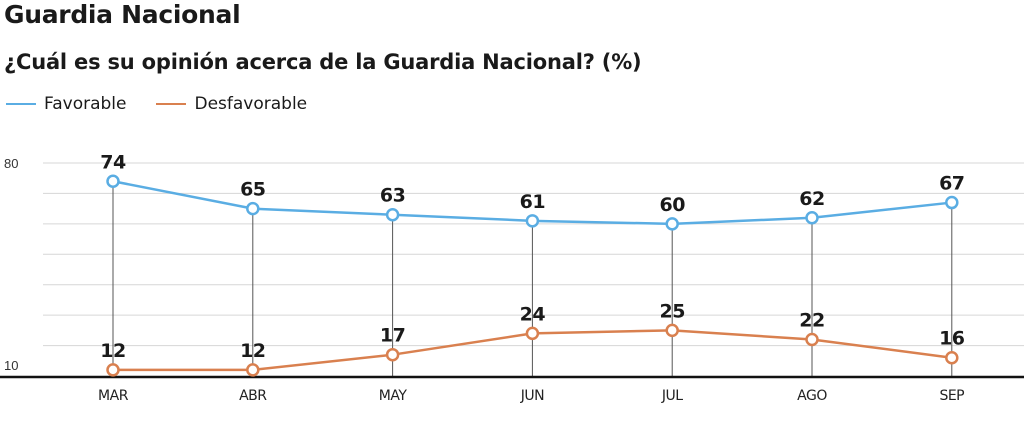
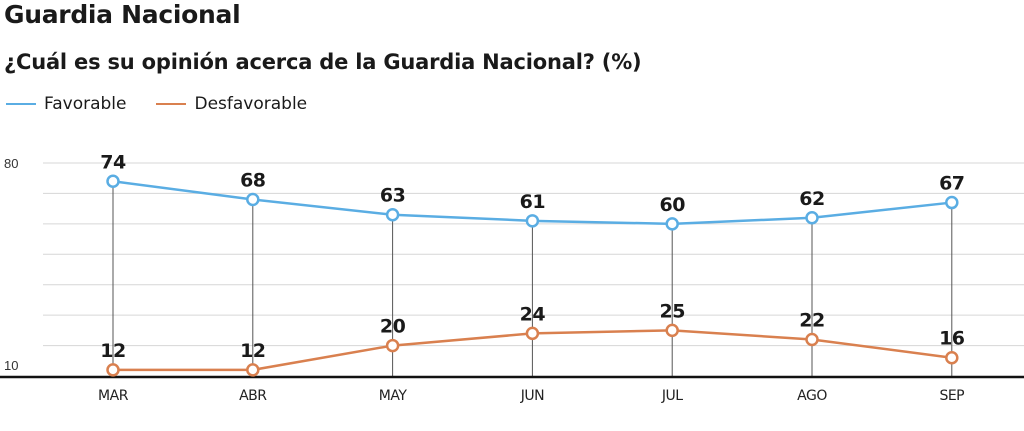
Favorable/ABR: 65 -> 68
Desfavorable/MAY: 17 -> 20
